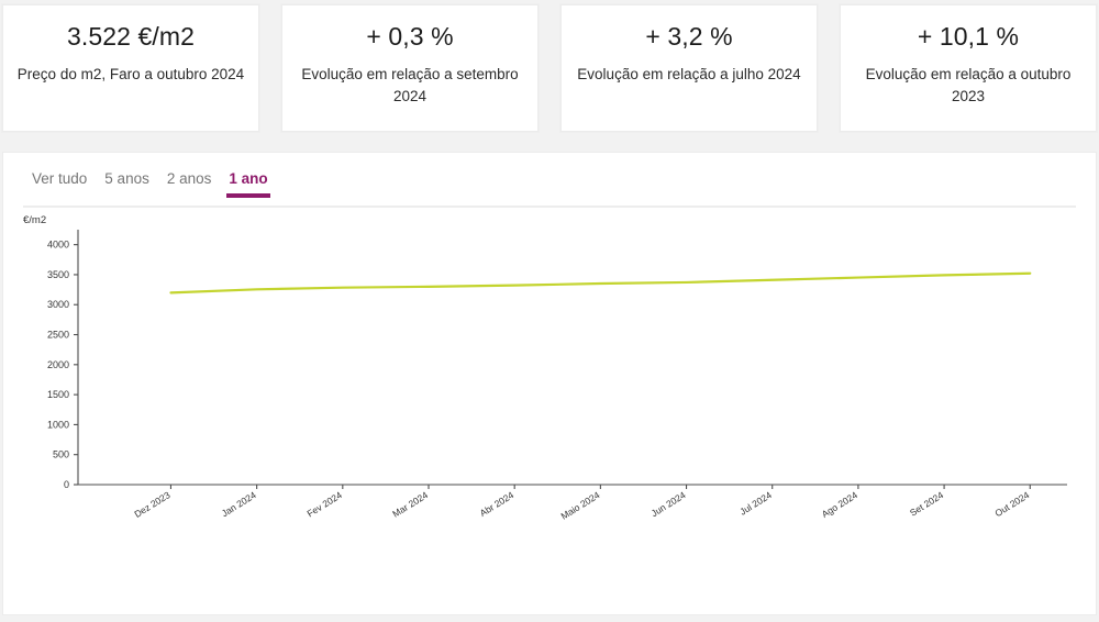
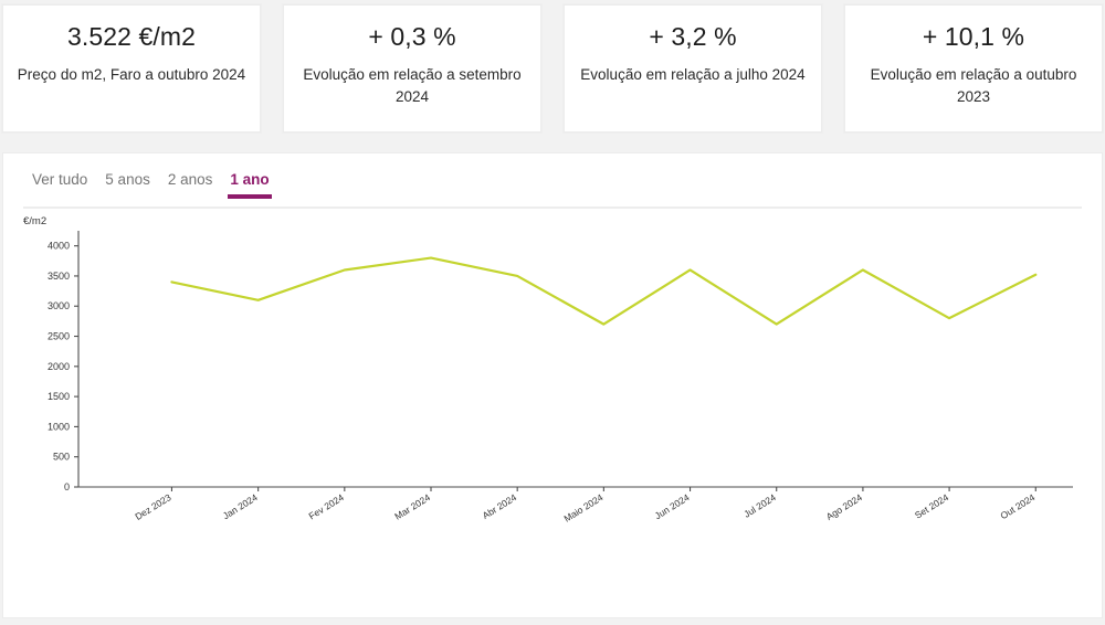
Dez 2023: 3200 -> 3400
Jan 2024: 3300 -> 3100
Fev 2024: 3300 -> 3600
Mar 2024: 3300 -> 3800
Abr 2024: 3300 -> 3500
Maio 2024: 3400 -> 2700
Jun 2024: 3400 -> 3600
Jul 2024: 3400 -> 2700
Ago 2024: 3500 -> 3600
Set 2024: 3500 -> 2800
